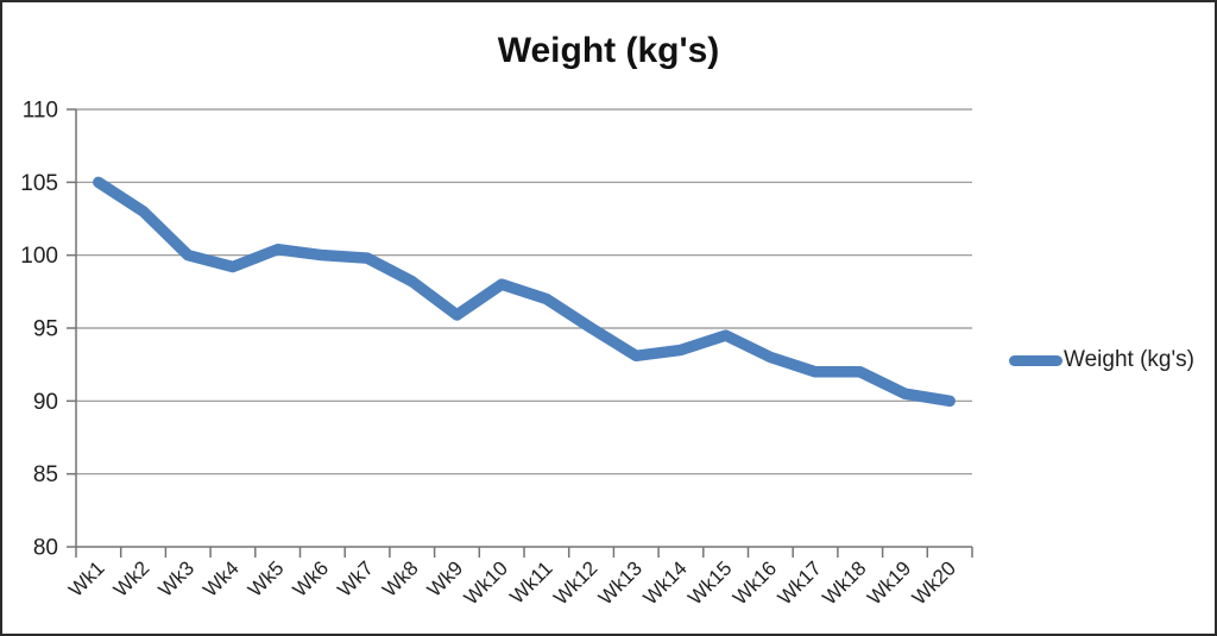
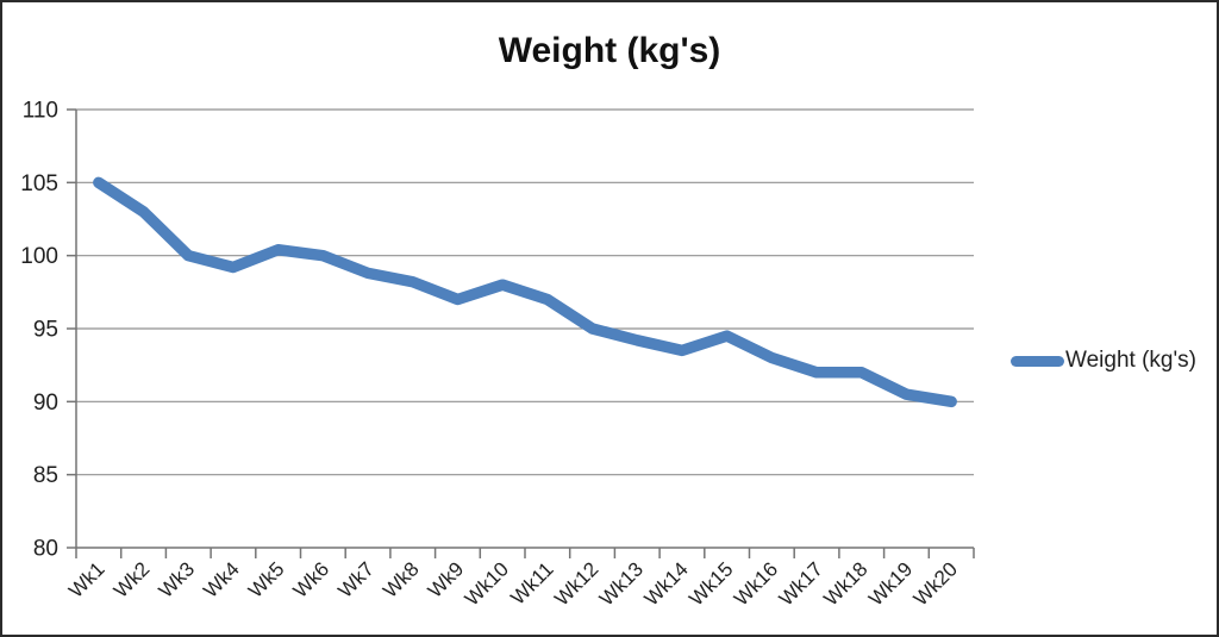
Wk7: 99.8 -> 98.8
Wk9: 95.9 -> 97.0
Wk13: 93.1 -> 94.2
